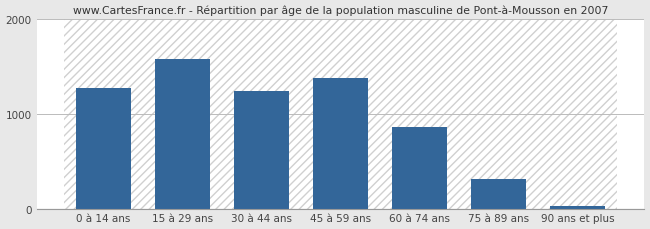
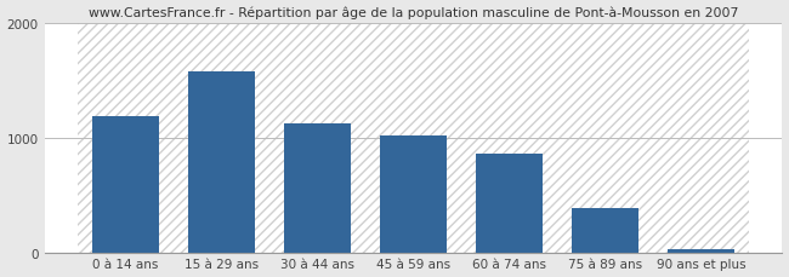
0 à 14 ans: 1270 -> 1180
30 à 44 ans: 1240 -> 1120
45 à 59 ans: 1380 -> 1020
75 à 89 ans: 310 -> 380
